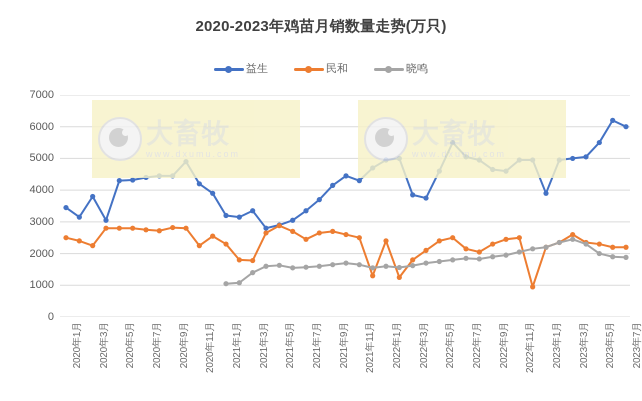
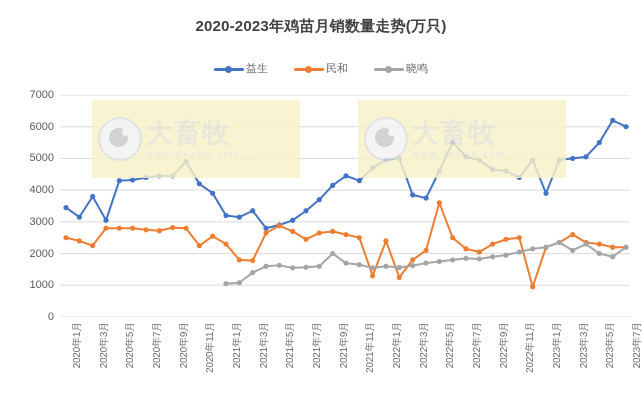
晓鸣/2021年9月: 1600 -> 2000
民和/2022年5月: 2400 -> 3600
益生/2022年11月: 5000 -> 4400
晓鸣/2023年3月: 2400 -> 2100
晓鸣/2023年7月: 1900 -> 2200
